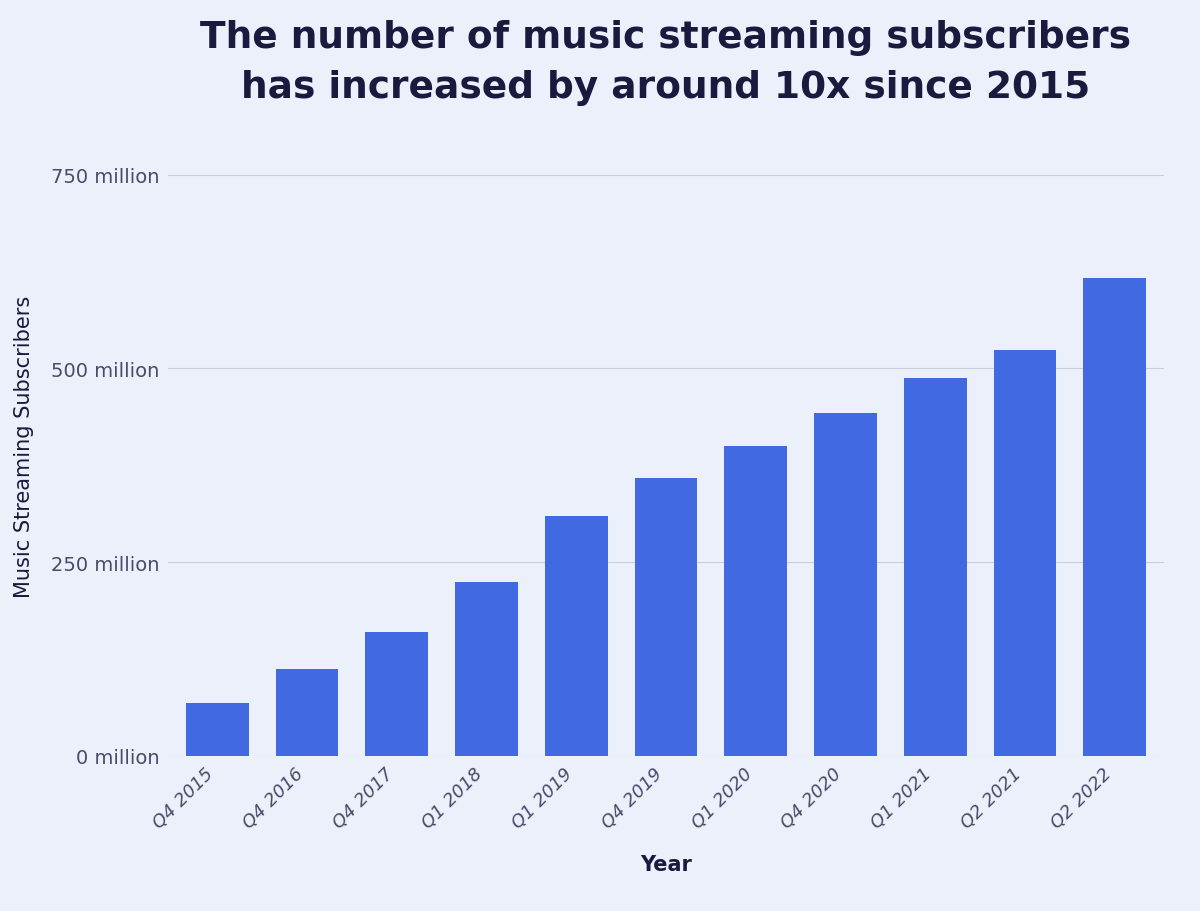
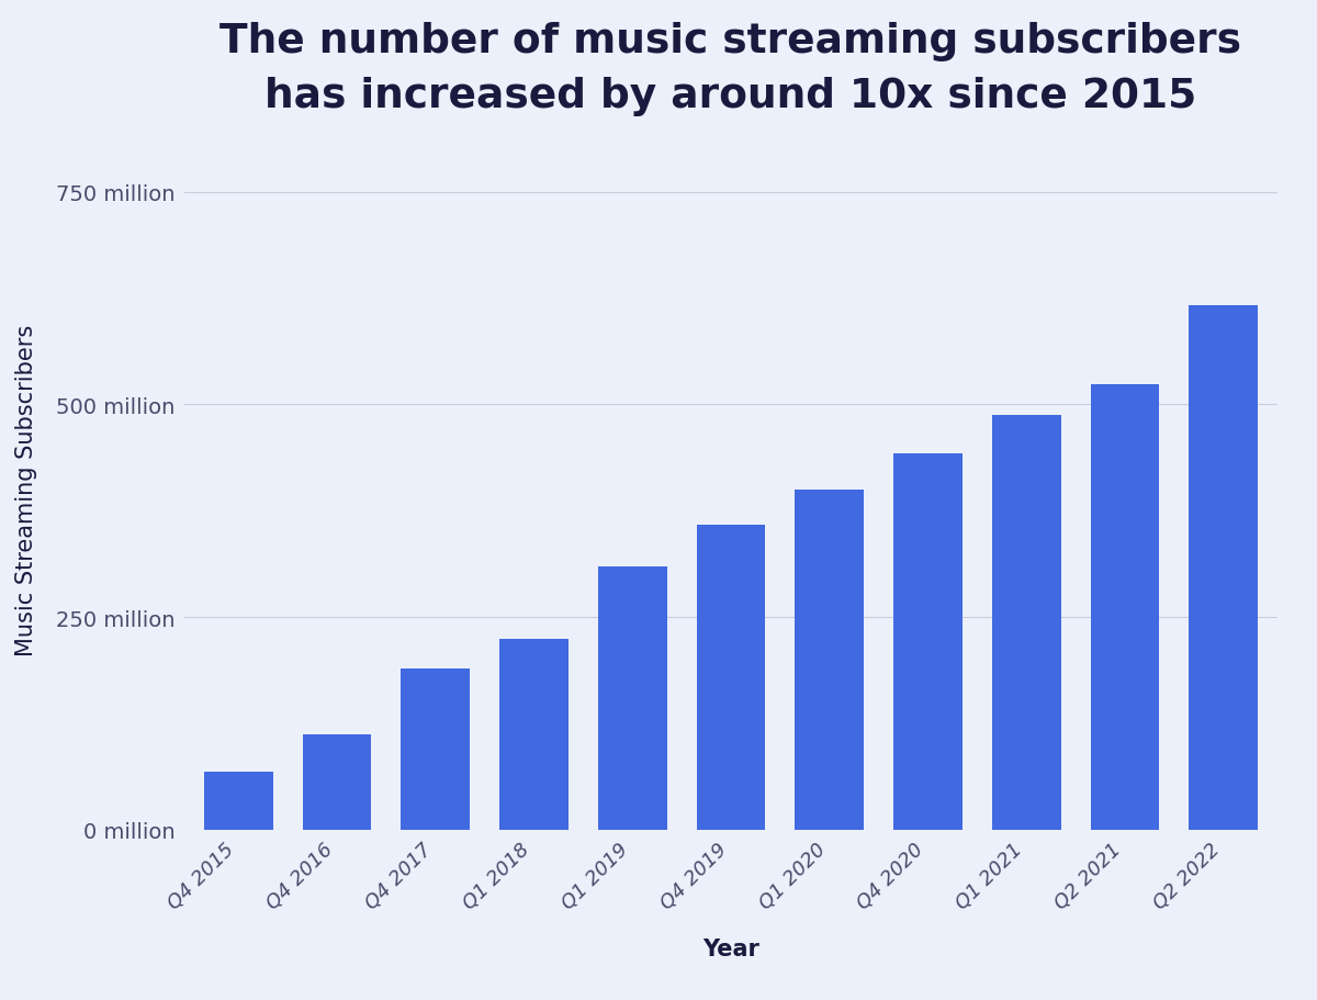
Q4 2017: 160 million -> 190 million
